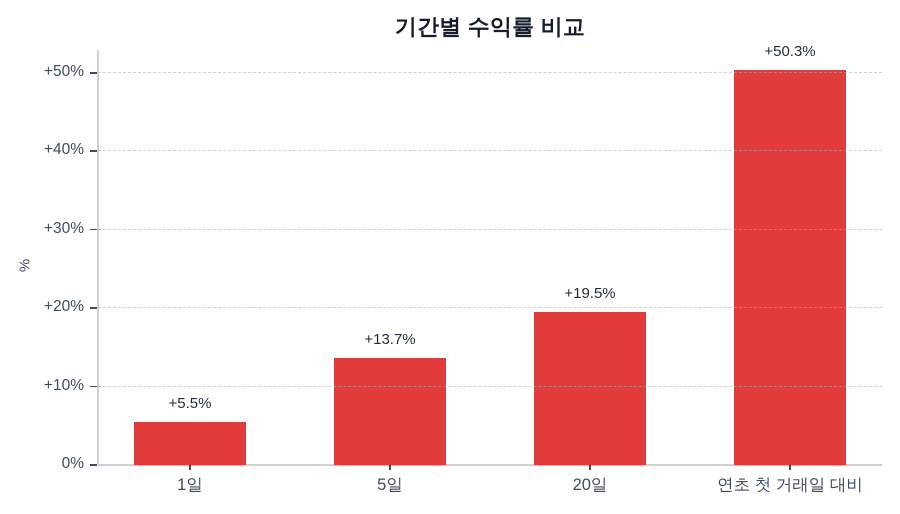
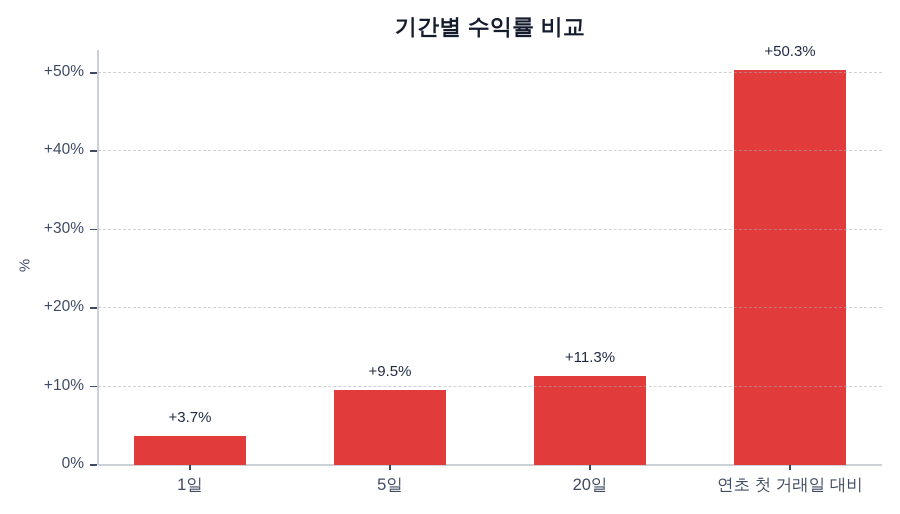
1일: +5.5% -> +3.7%
5일: +13.7% -> +9.5%
20일: +19.5% -> +11.3%
